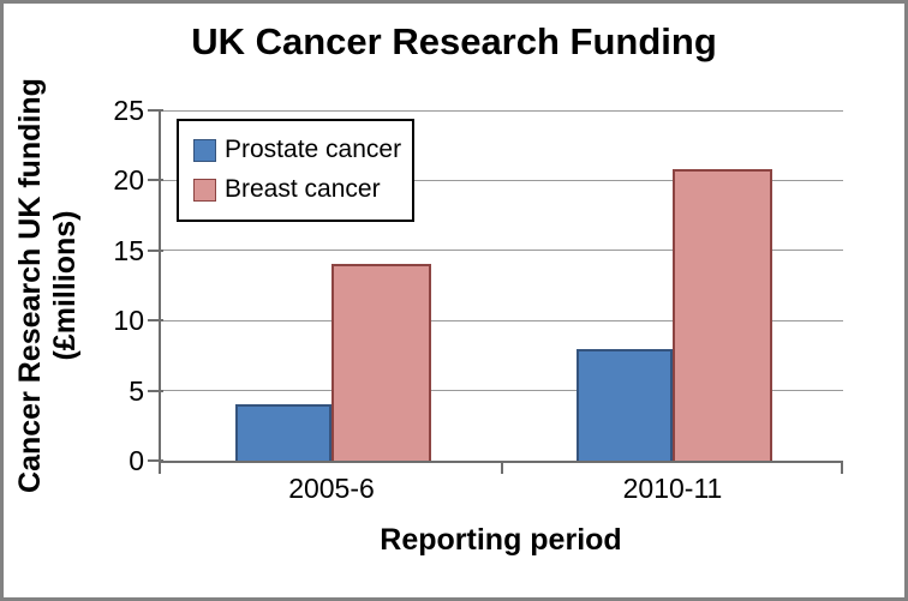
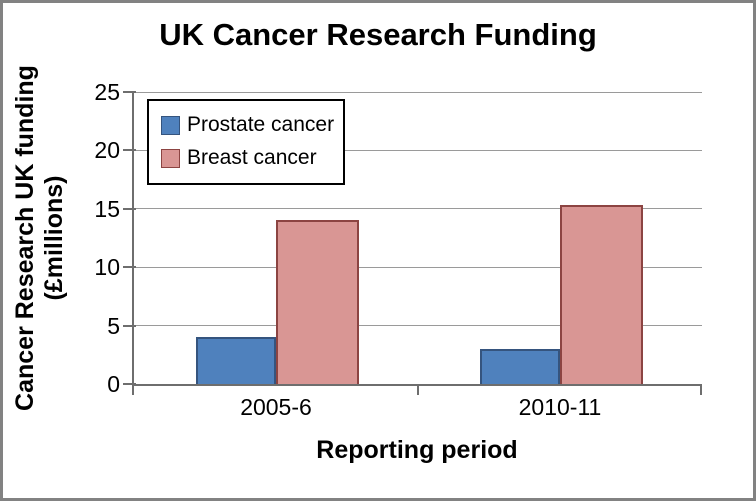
Prostate cancer/2010-11: 8 -> 3
Breast cancer/2010-11: 20.8 -> 15.3
